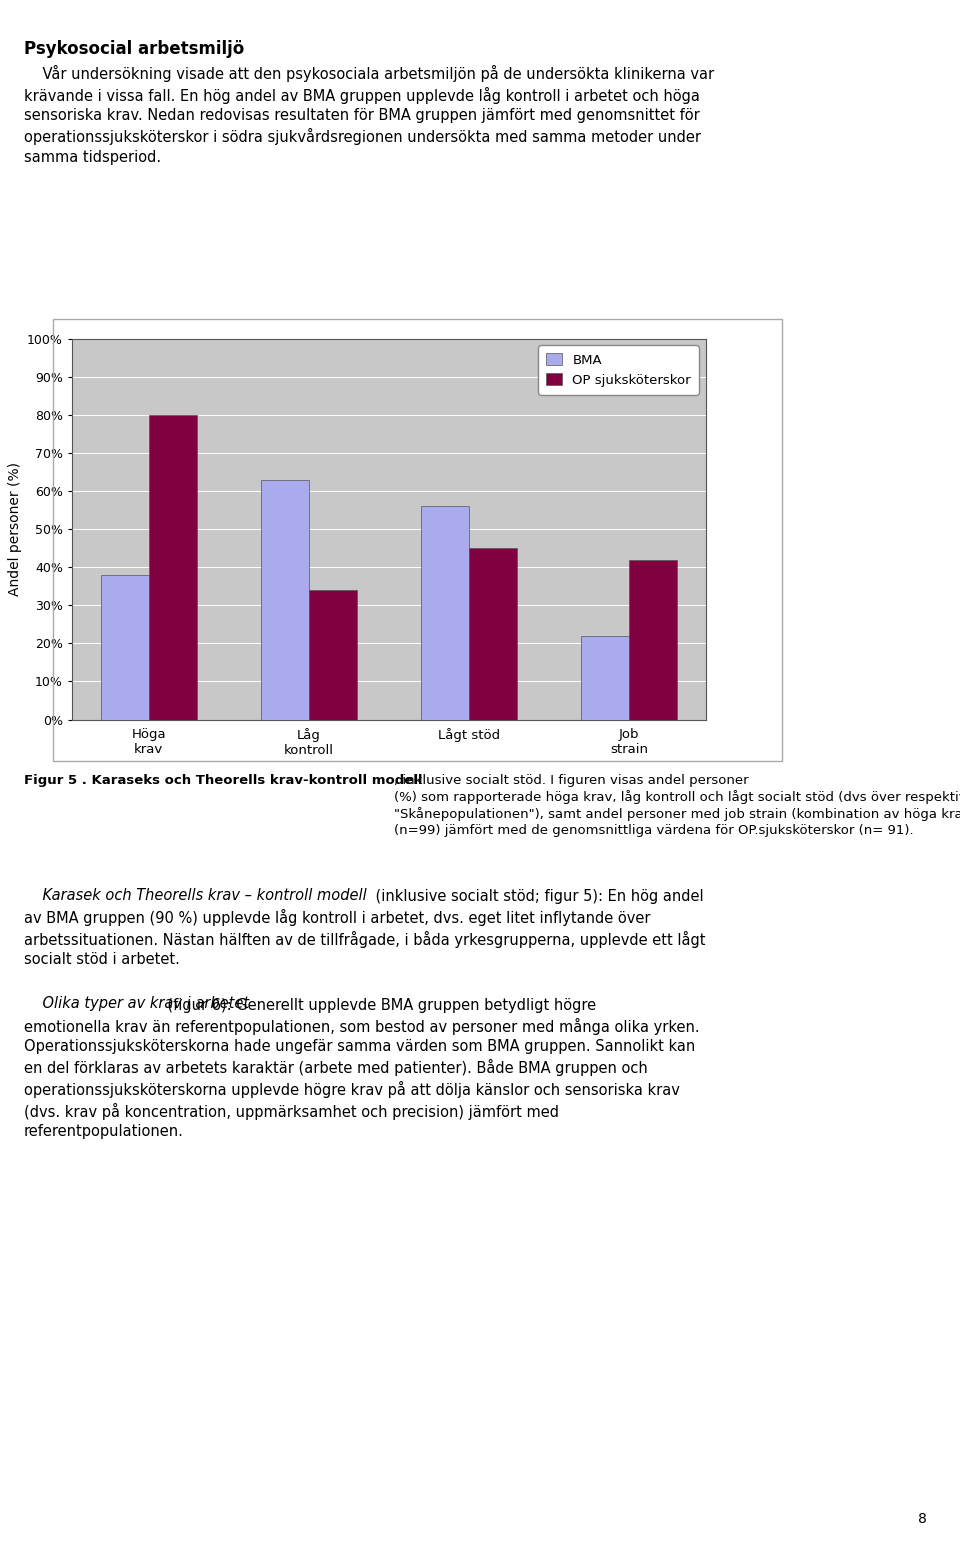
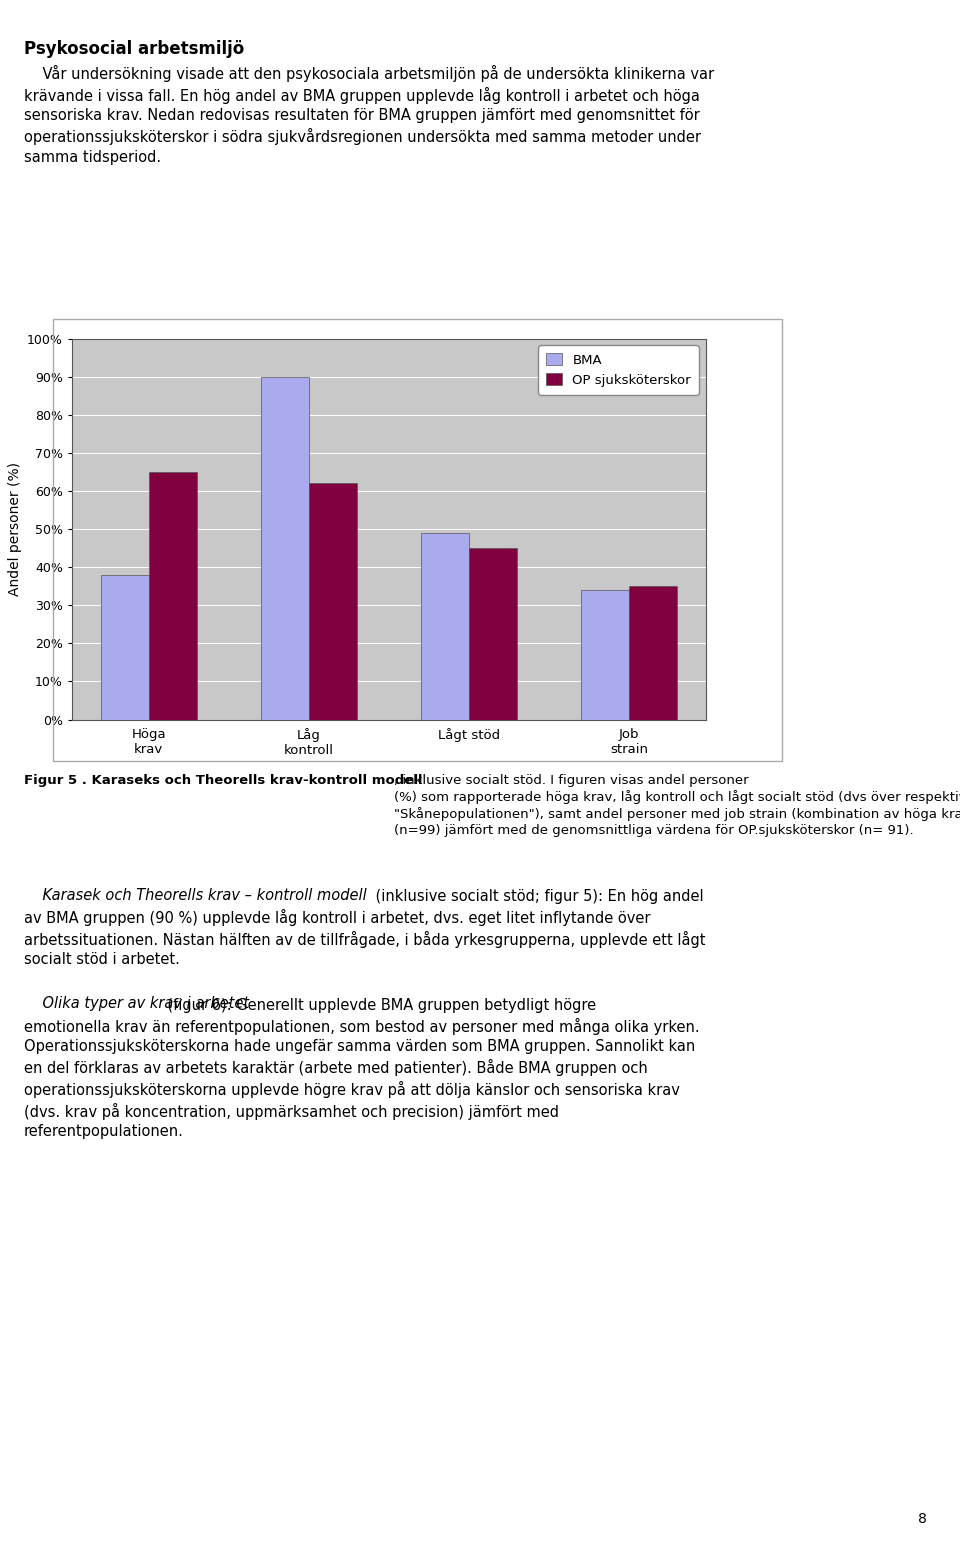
OP sjuksköterskor/Höga krav: 80% -> 65%
BMA/Låg kontroll: 63% -> 90%
OP sjuksköterskor/Låg kontroll: 34% -> 62%
BMA/Lågt stöd: 56% -> 49%
BMA/Job strain: 22% -> 34%
OP sjuksköterskor/Job strain: 42% -> 35%
